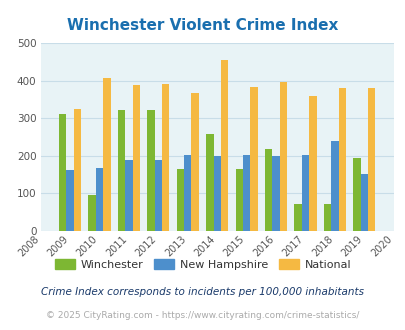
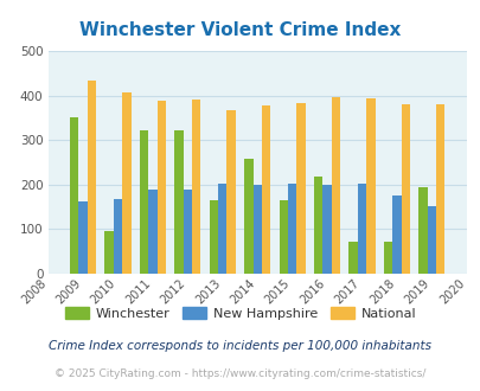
Winchester/2009: 310 -> 350
National/2009: 325 -> 432
National/2014: 455 -> 377
National/2017: 360 -> 394
New Hampshire/2018: 240 -> 175
